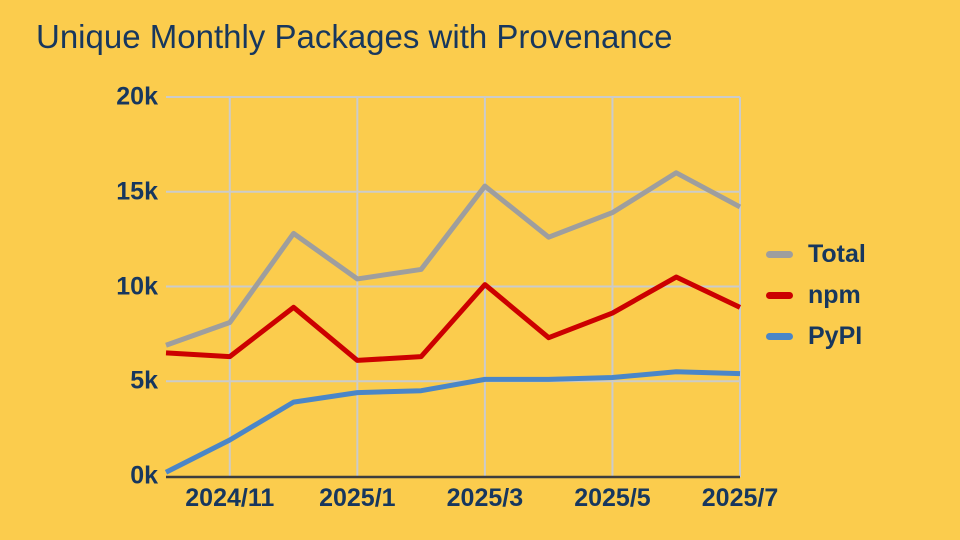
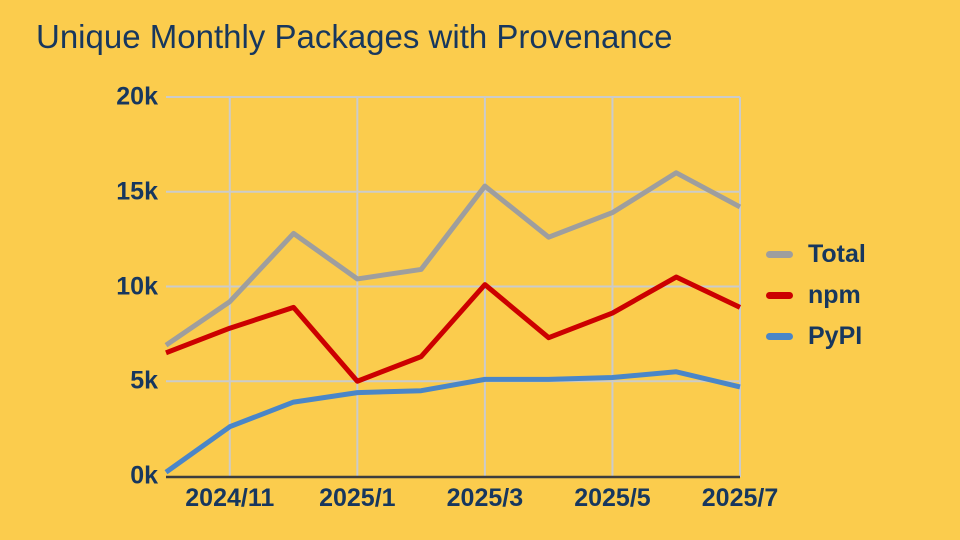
Total/2024/11: 8.1k -> 9.2k
npm/2024/11: 6.3k -> 7.8k
PyPI/2024/11: 1.9k -> 2.6k
npm/2025/1: 6.1k -> 5.0k
PyPI/2025/7: 5.4k -> 4.7k
